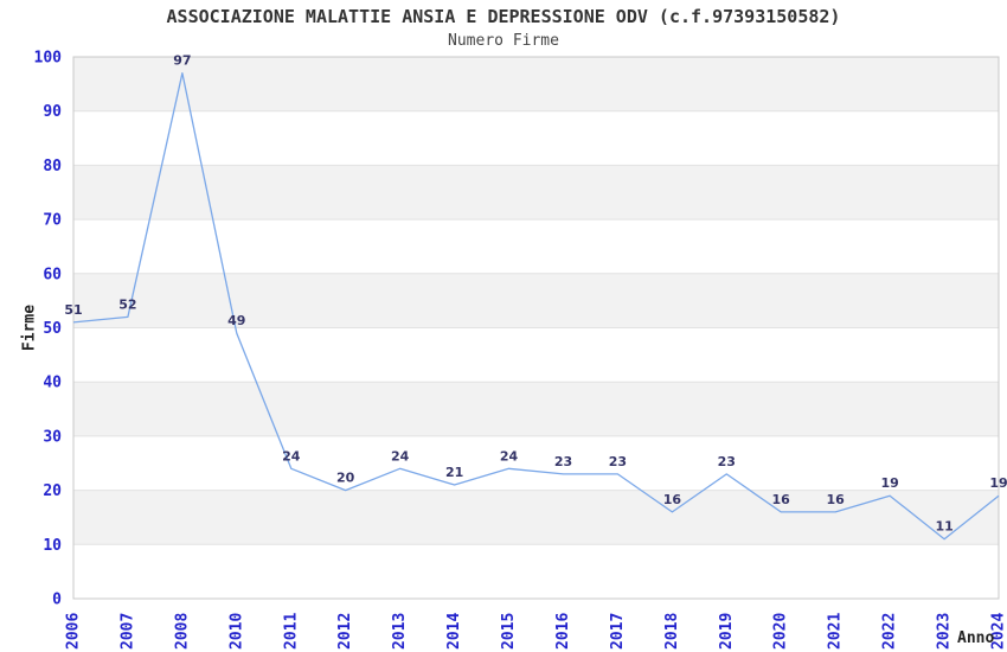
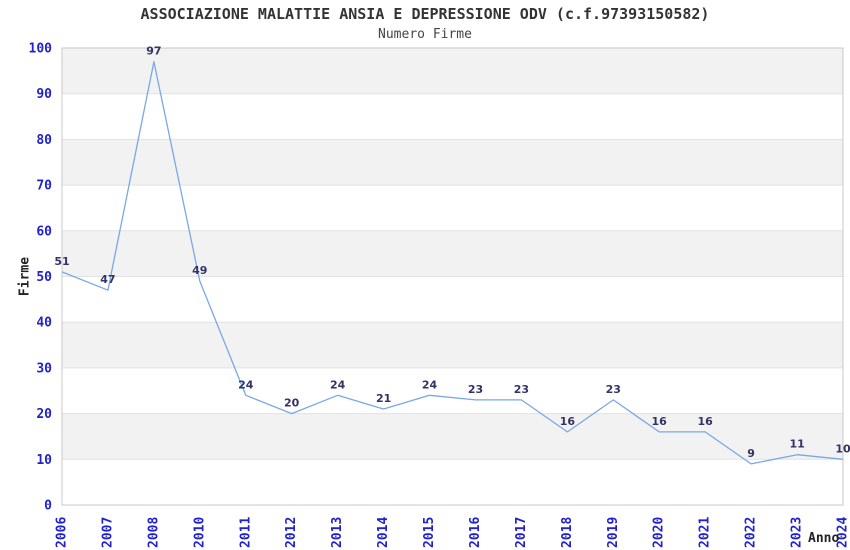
2007: 52 -> 47
2022: 19 -> 9
2024: 19 -> 10
